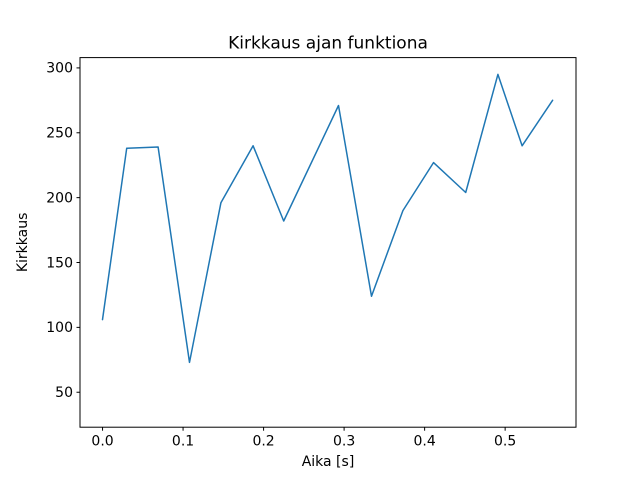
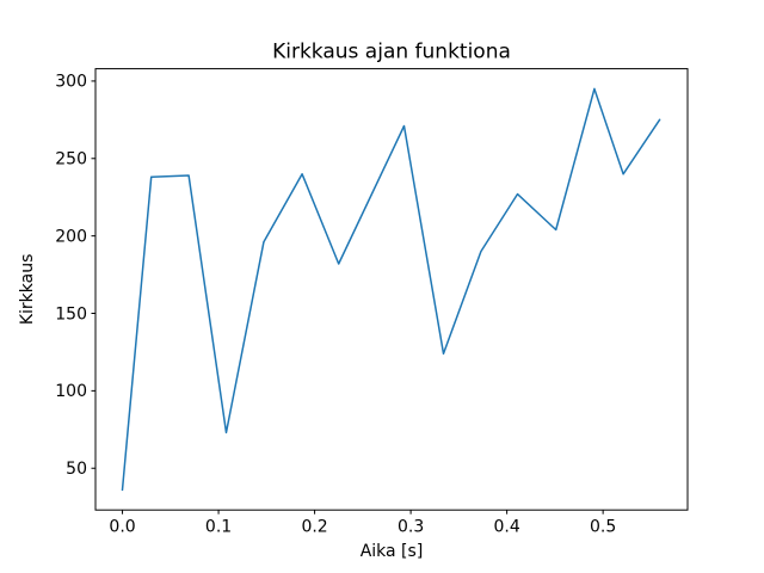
0.0: 106 -> 36
